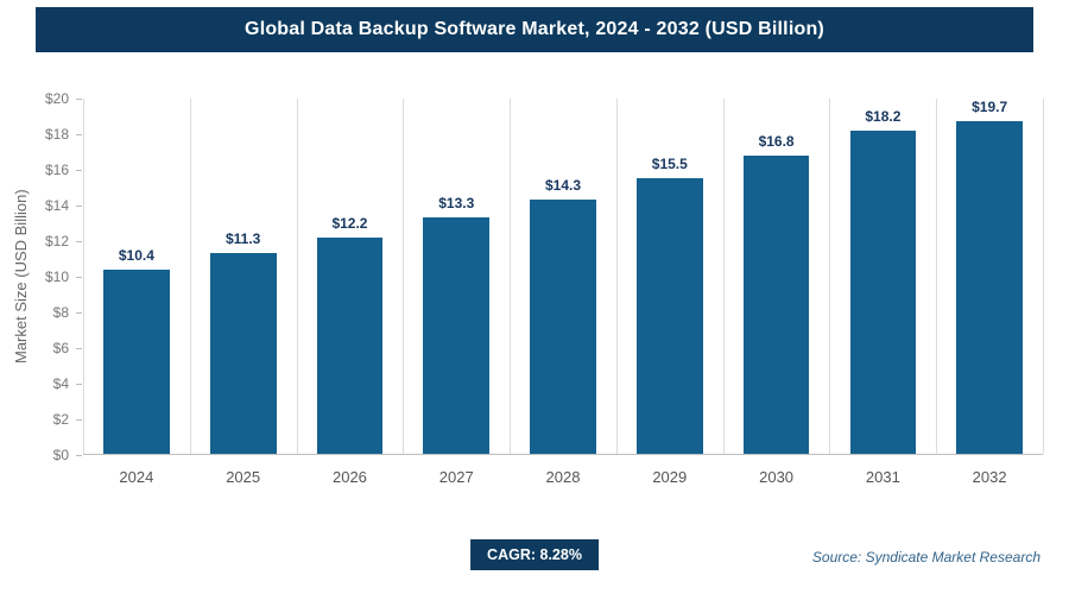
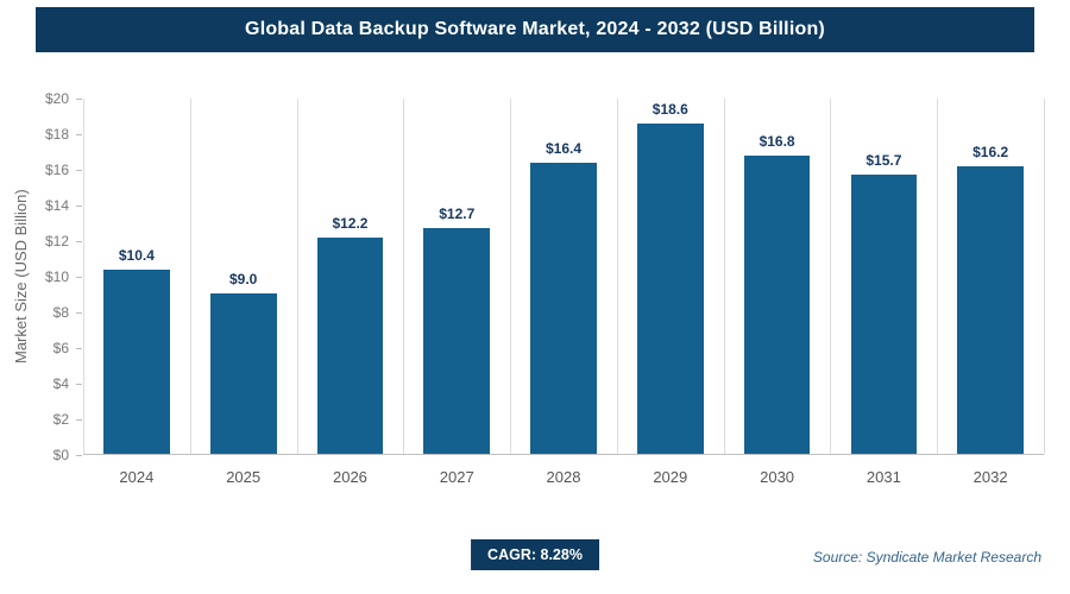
2025: $11.3 -> $9.0
2027: $13.3 -> $12.7
2028: $14.3 -> $16.4
2029: $15.5 -> $18.6
2031: $18.2 -> $15.7
2032: $19.7 -> $16.2
